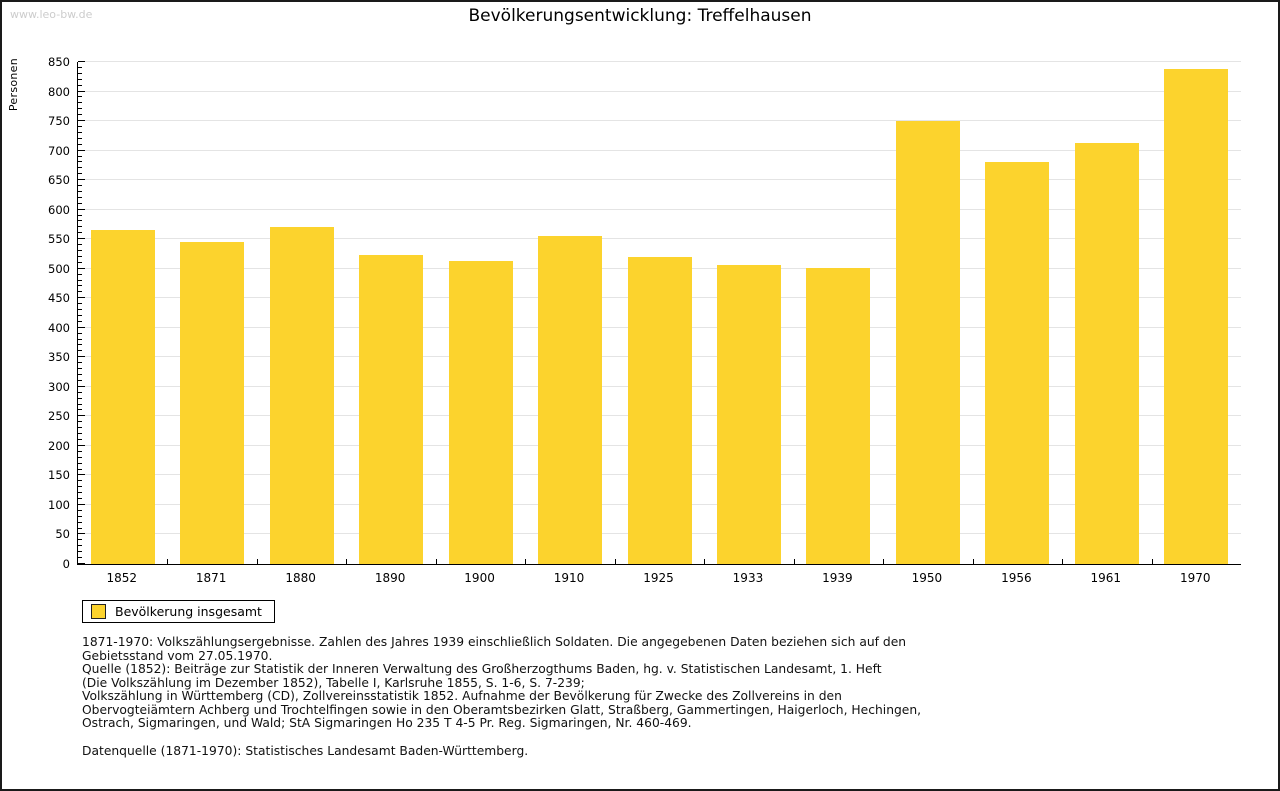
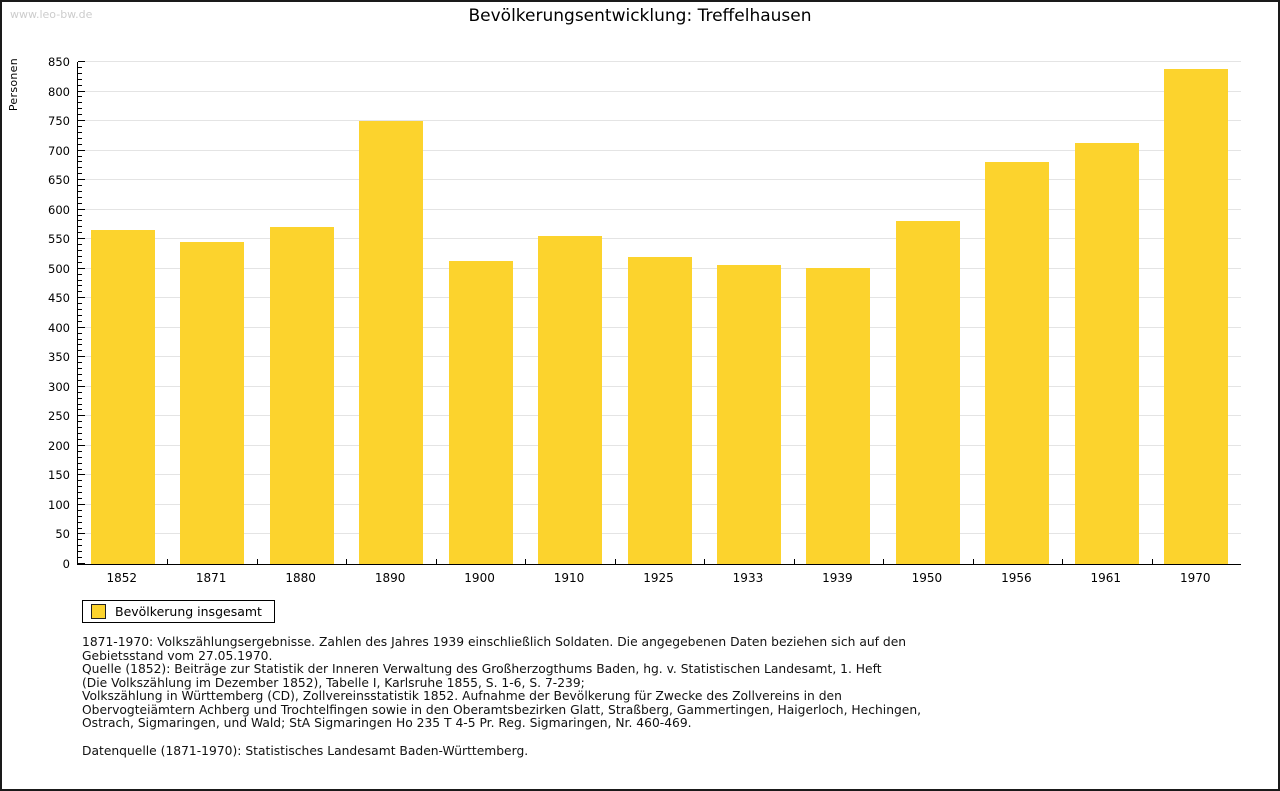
1890: 520 -> 750
1950: 750 -> 580
